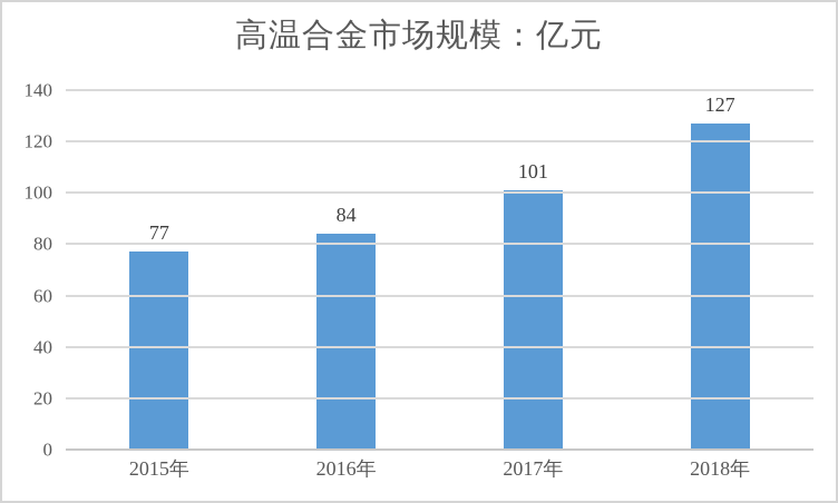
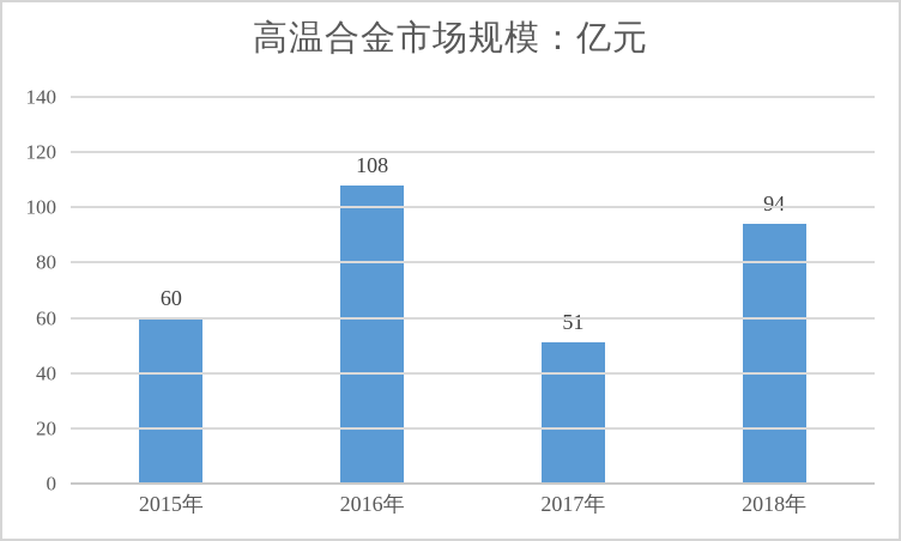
2015年: 77 -> 60
2016年: 84 -> 108
2017年: 101 -> 51
2018年: 127 -> 94
